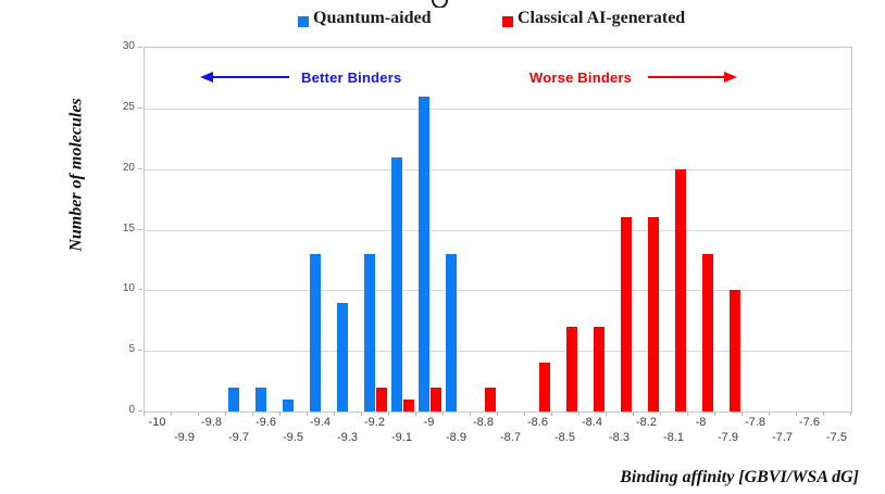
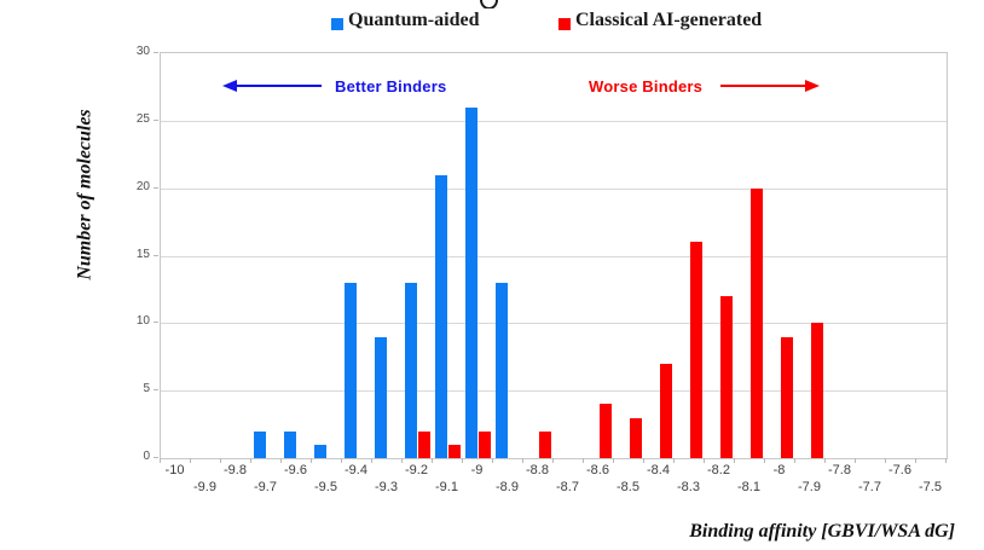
Classical AI-generated/-8.5: 7 -> 3
Classical AI-generated/-8.2: 16 -> 12
Classical AI-generated/-8: 13 -> 9
